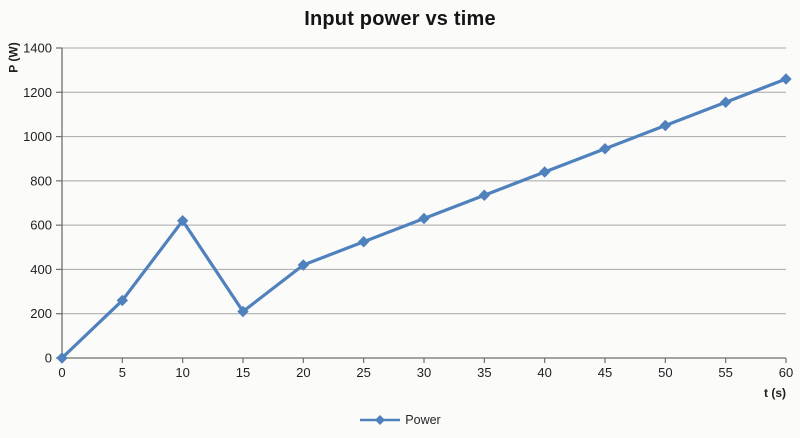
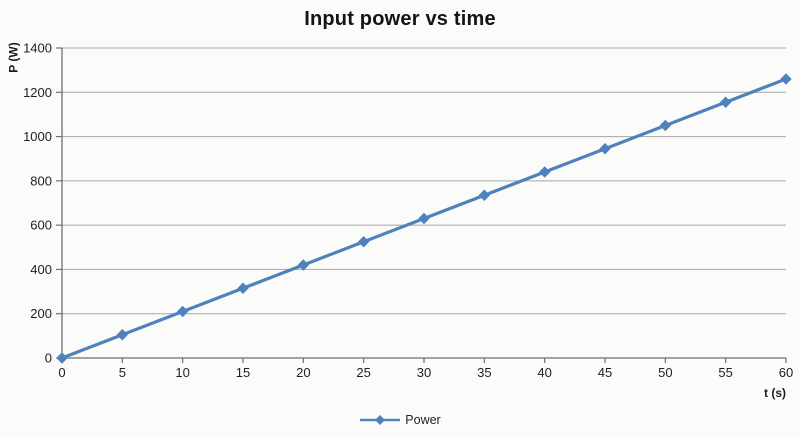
5: 260 -> 100
10: 620 -> 210
15: 210 -> 320
